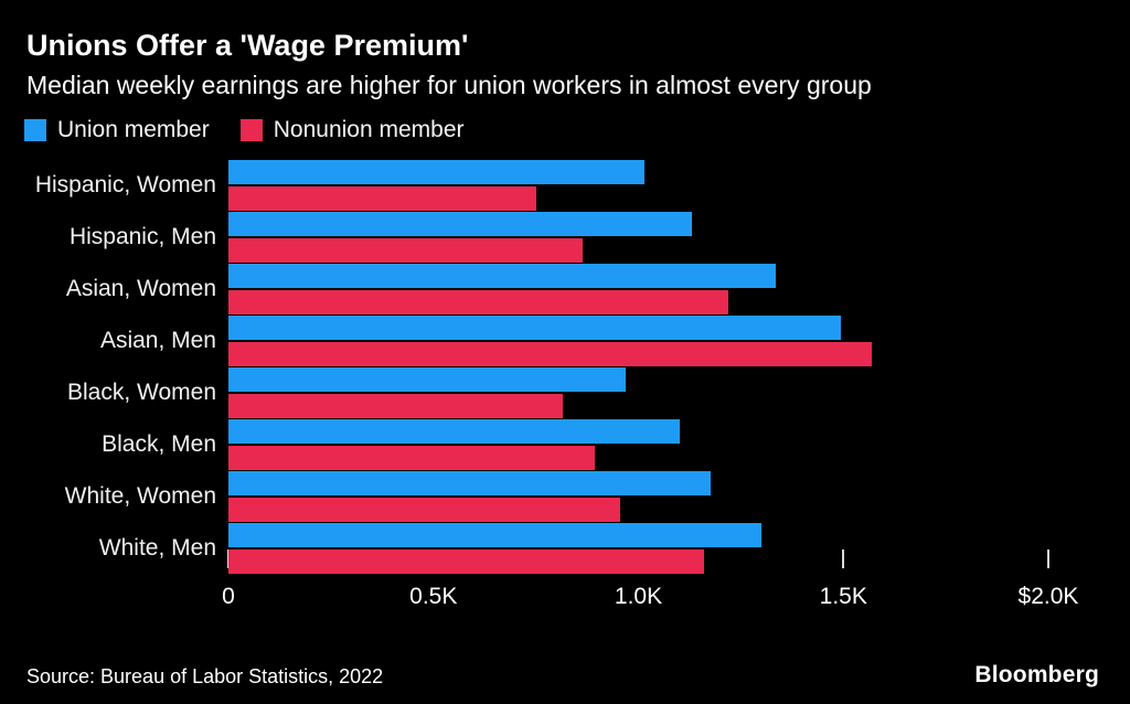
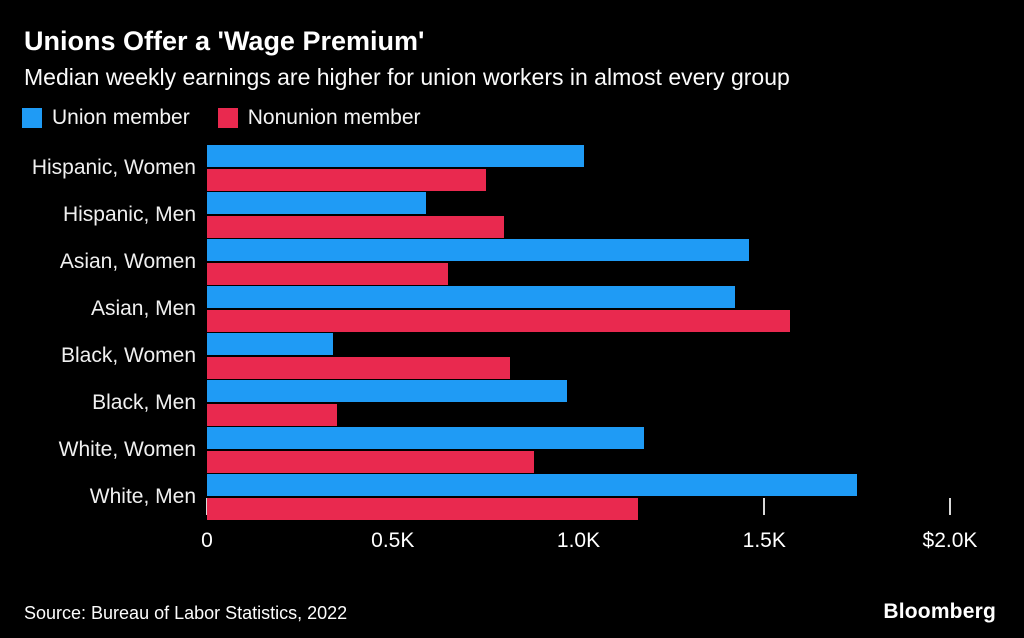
Union member/Hispanic, Men: $1.13K -> $0.59K
Nonunion member/Hispanic, Men: $0.86K -> $0.80K
Union member/Asian, Women: $1.34K -> $1.46K
Nonunion member/Asian, Women: $1.22K -> $0.65K
Union member/Asian, Men: $1.50K -> $1.42K
Union member/Black, Women: $0.97K -> $0.34K
Union member/Black, Men: $1.10K -> $0.97K
Nonunion member/Black, Men: $0.90K -> $0.35K
Nonunion member/White, Women: $0.96K -> $0.88K
Union member/White, Men: $1.30K -> $1.75K
